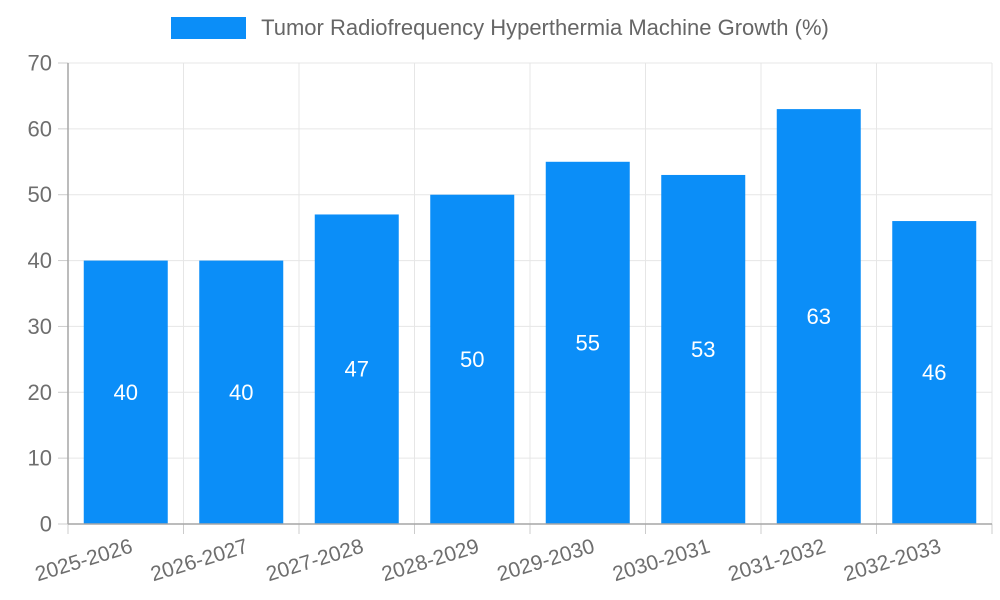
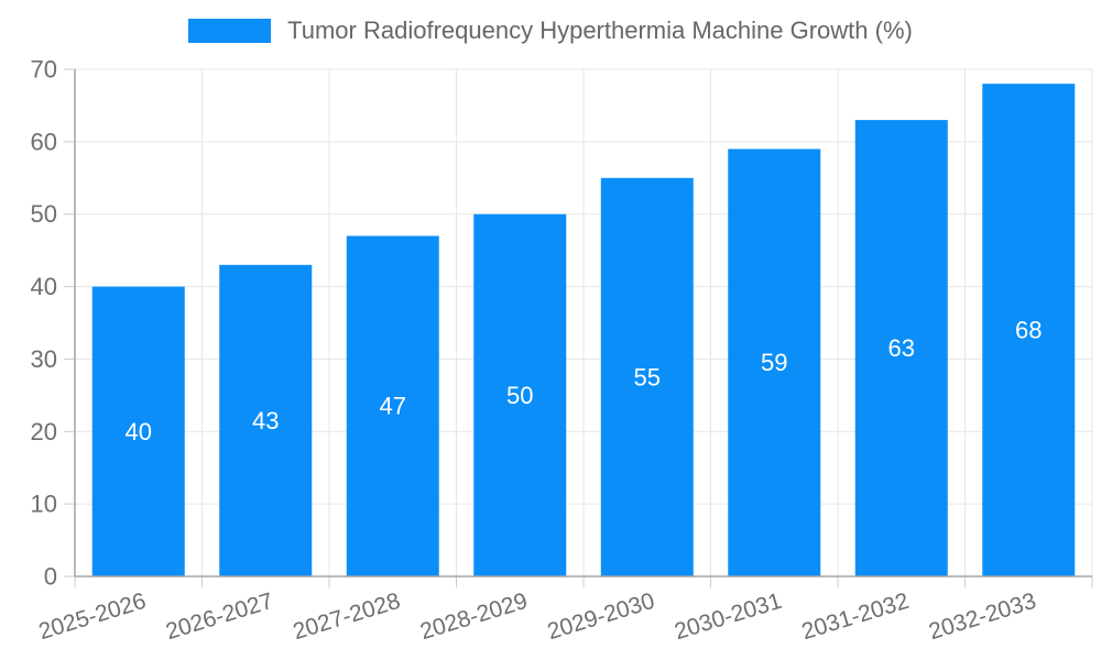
2026-2027: 40 -> 43
2030-2031: 53 -> 59
2032-2033: 46 -> 68
